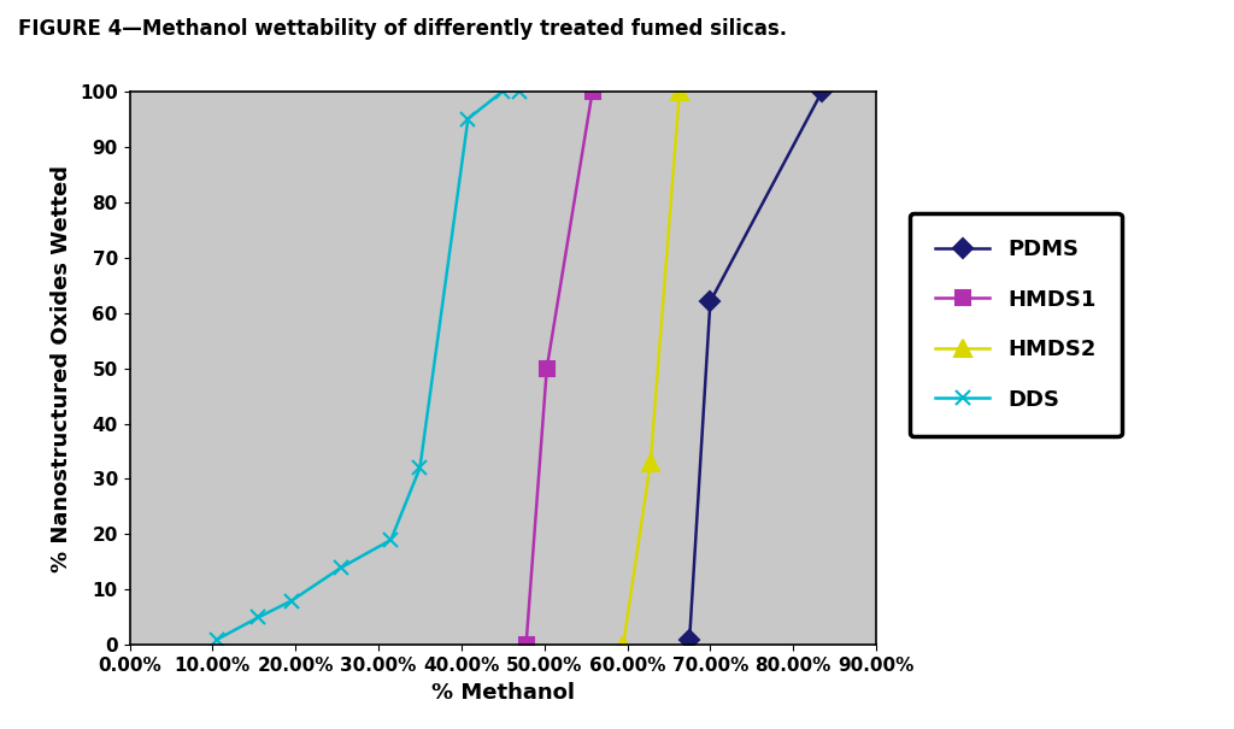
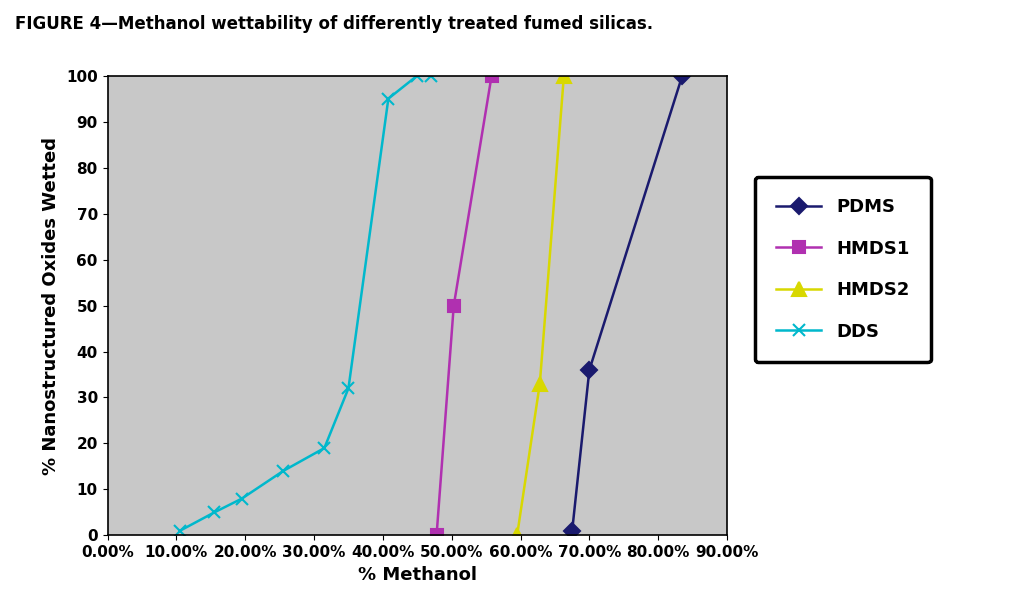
PDMS/70.00%: 62 -> 36
